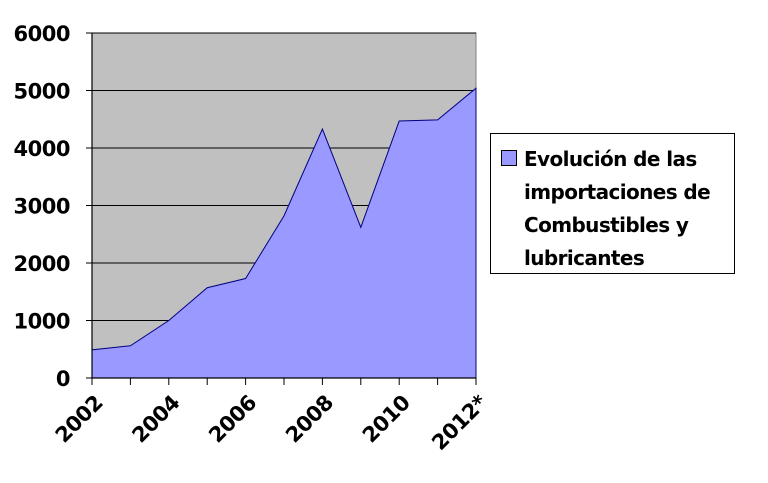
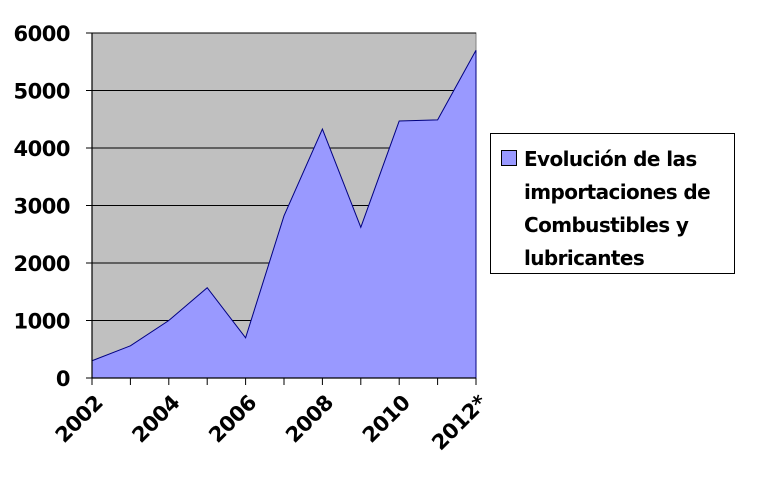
2002: 500 -> 300
2006: 1700 -> 700
2012*: 5000 -> 5700
